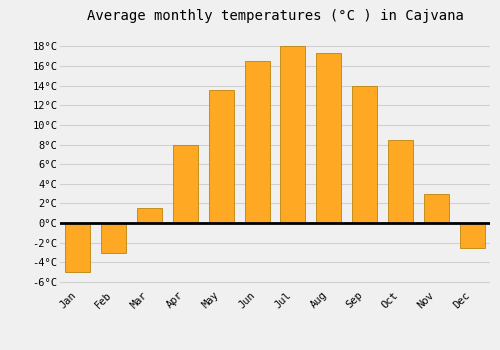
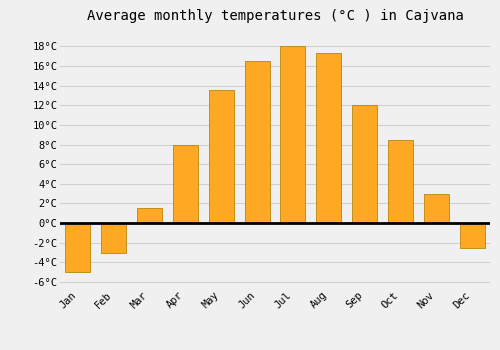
Sep: 14.0°C -> 12.0°C
